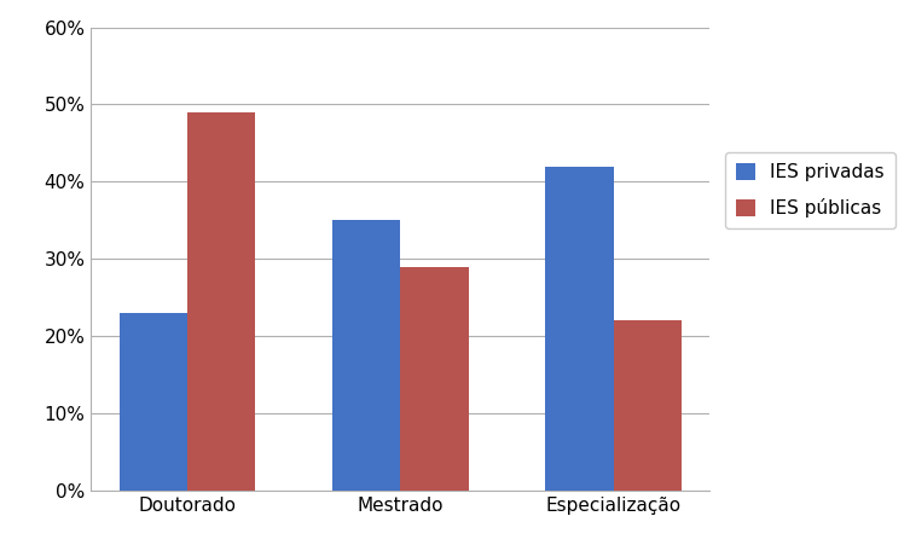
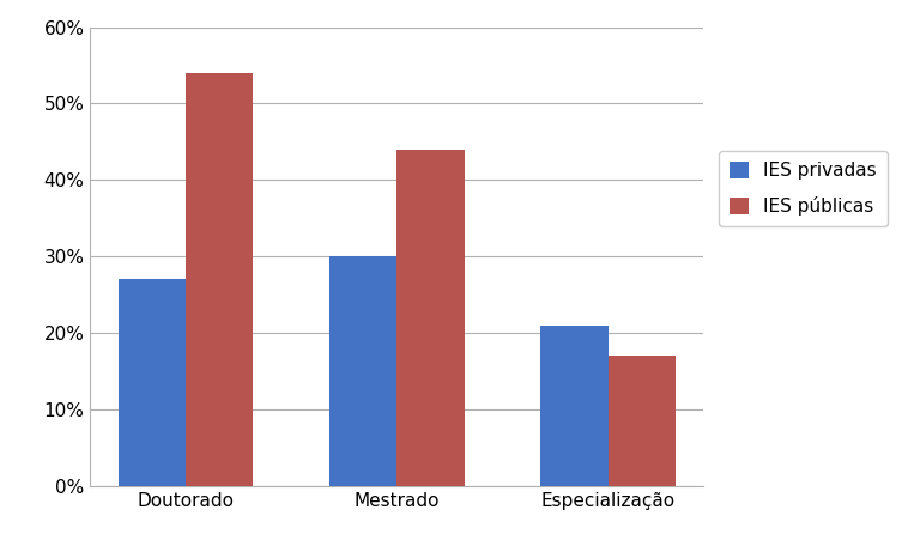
IES privadas/Doutorado: 23% -> 27%
IES públicas/Doutorado: 49% -> 54%
IES privadas/Mestrado: 35% -> 30%
IES públicas/Mestrado: 29% -> 44%
IES privadas/Especialização: 42% -> 21%
IES públicas/Especialização: 22% -> 17%
